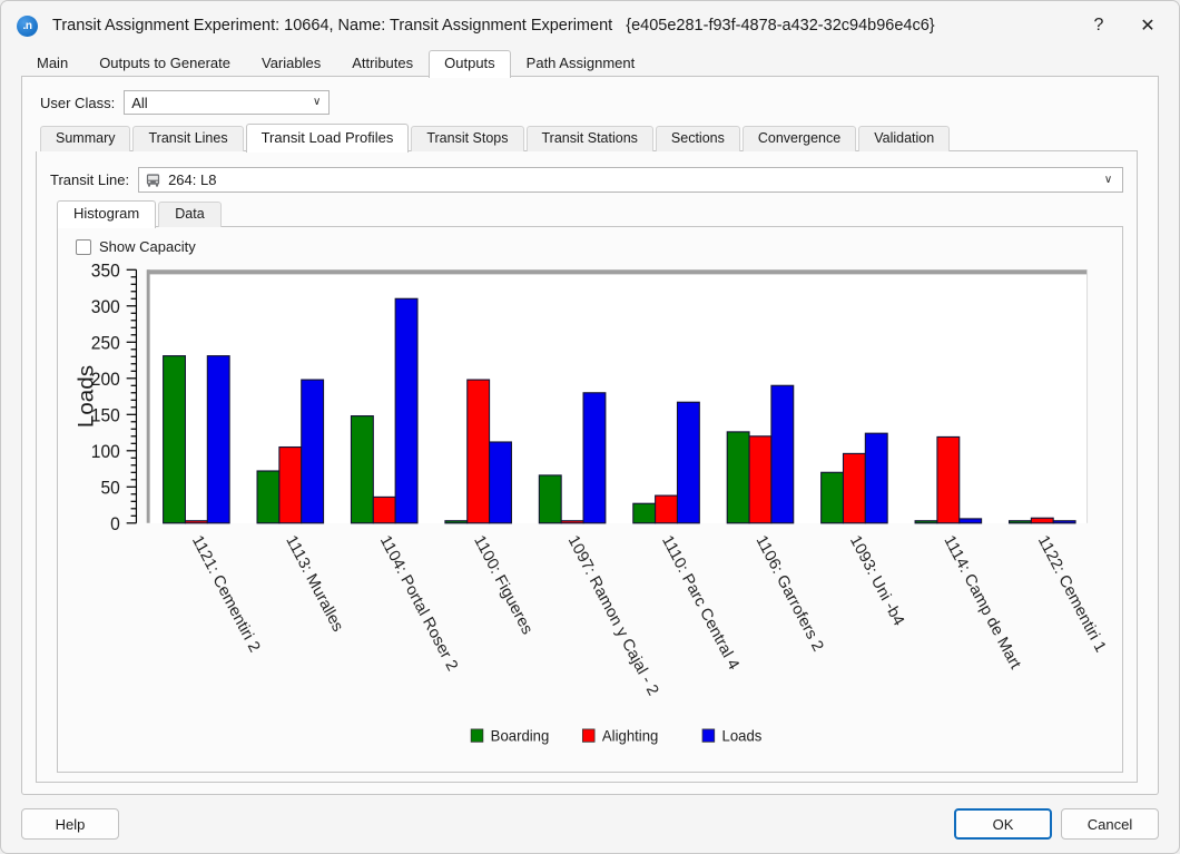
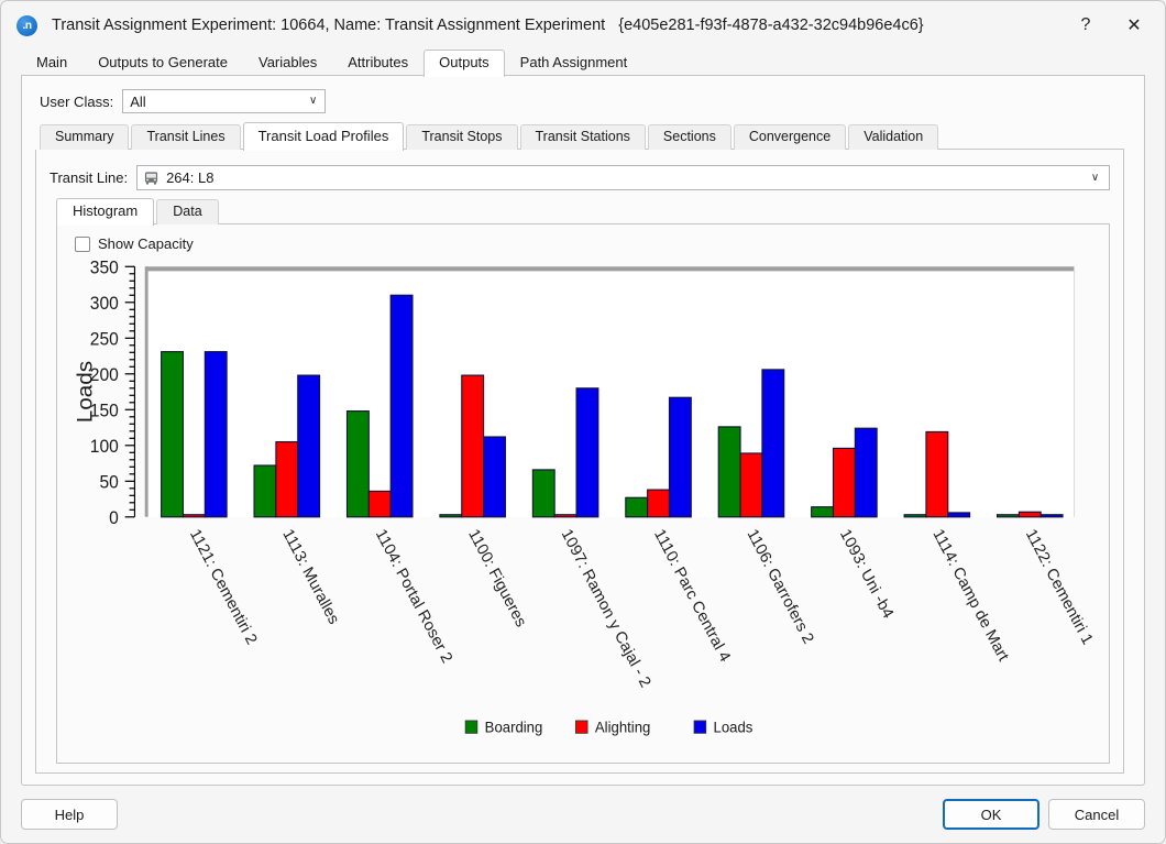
Alighting/1106: Garrofers 2: 120 -> 90
Loads/1106: Garrofers 2: 190 -> 210
Boarding/1093: Uni -b4: 70 -> 10
